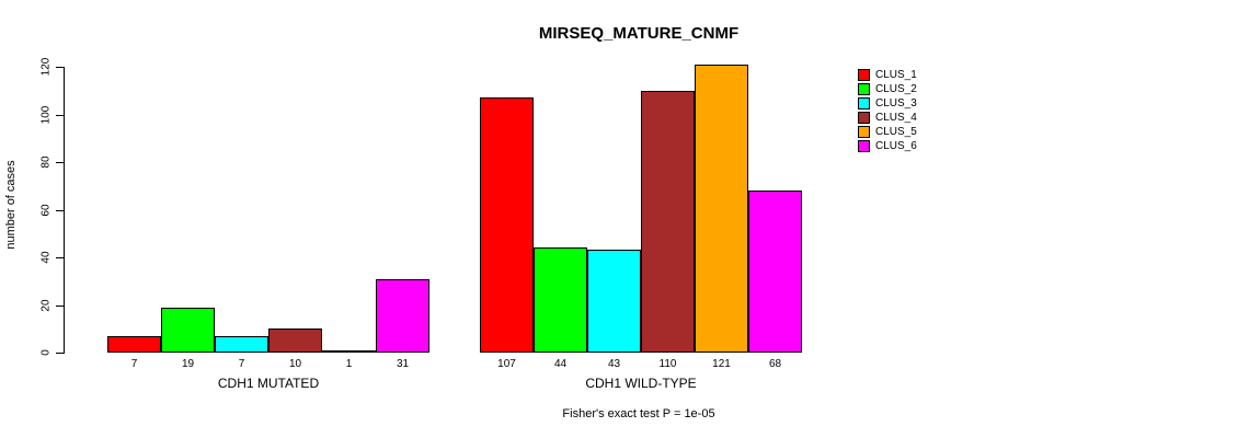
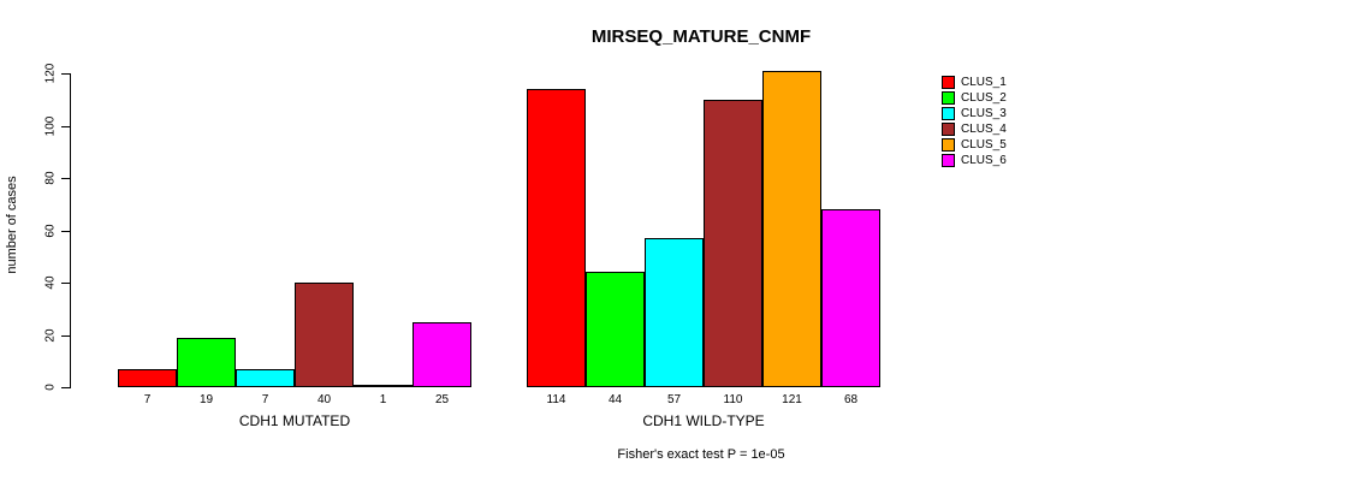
CLUS_4/CDH1 MUTATED: 10 -> 40
CLUS_6/CDH1 MUTATED: 31 -> 25
CLUS_1/CDH1 WILD-TYPE: 107 -> 114
CLUS_3/CDH1 WILD-TYPE: 43 -> 57
